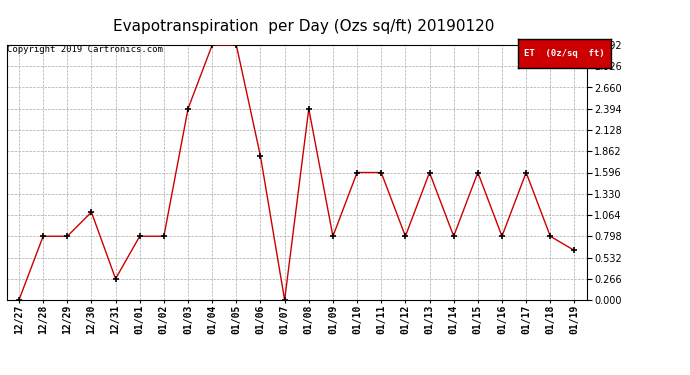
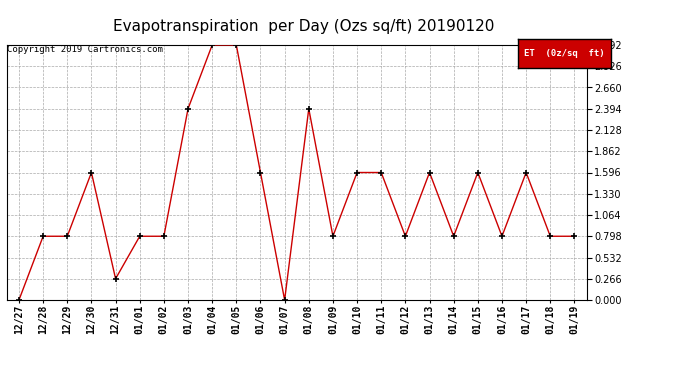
12/30: 1.10 -> 1.60
01/06: 1.80 -> 1.60
01/19: 0.62 -> 0.80
